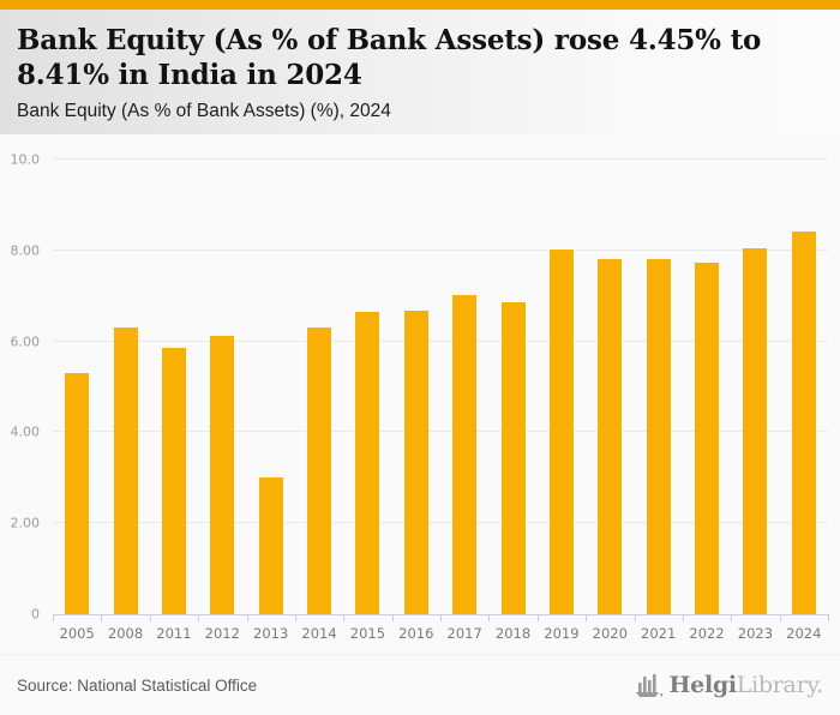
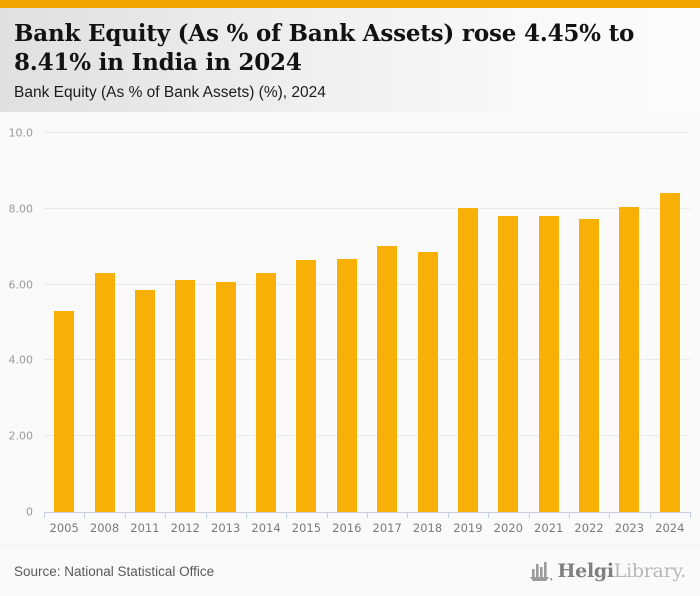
2013: 3.0 -> 6.1
